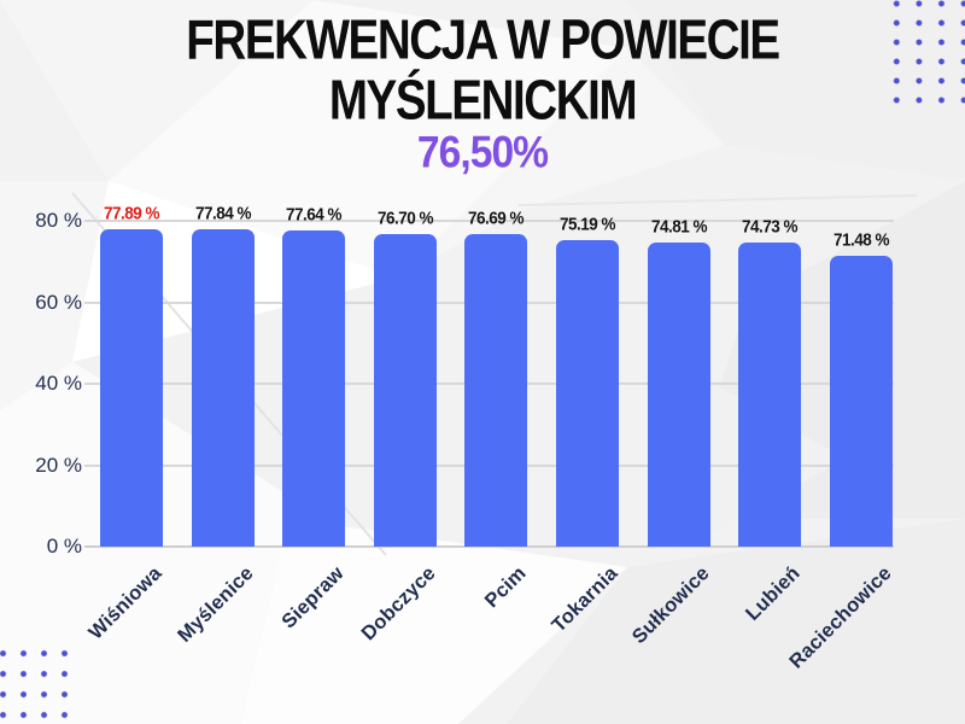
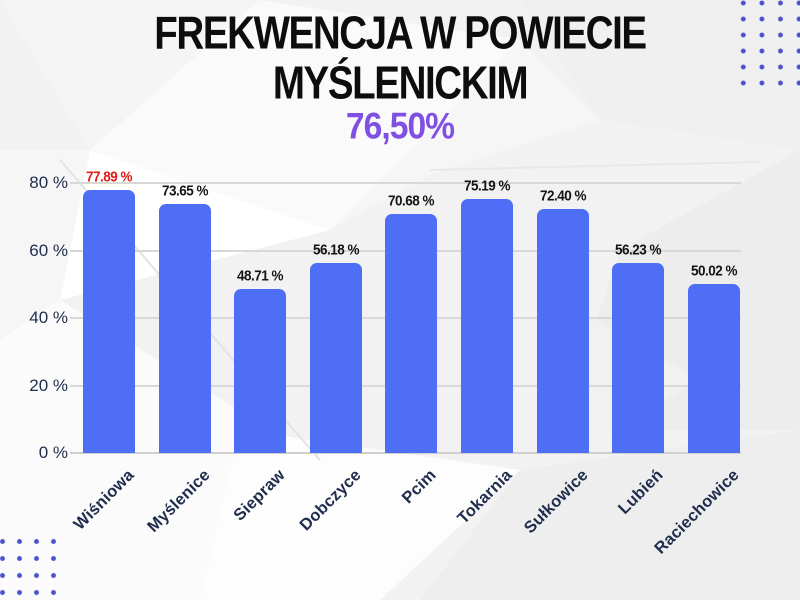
Myślenice: 77.84 -> 73.65
Siepraw: 77.64 -> 48.71
Dobczyce: 76.70 -> 56.18
Pcim: 76.69 -> 70.68
Sułkowice: 74.81 -> 72.40
Lubień: 74.73 -> 56.23
Raciechowice: 71.48 -> 50.02
